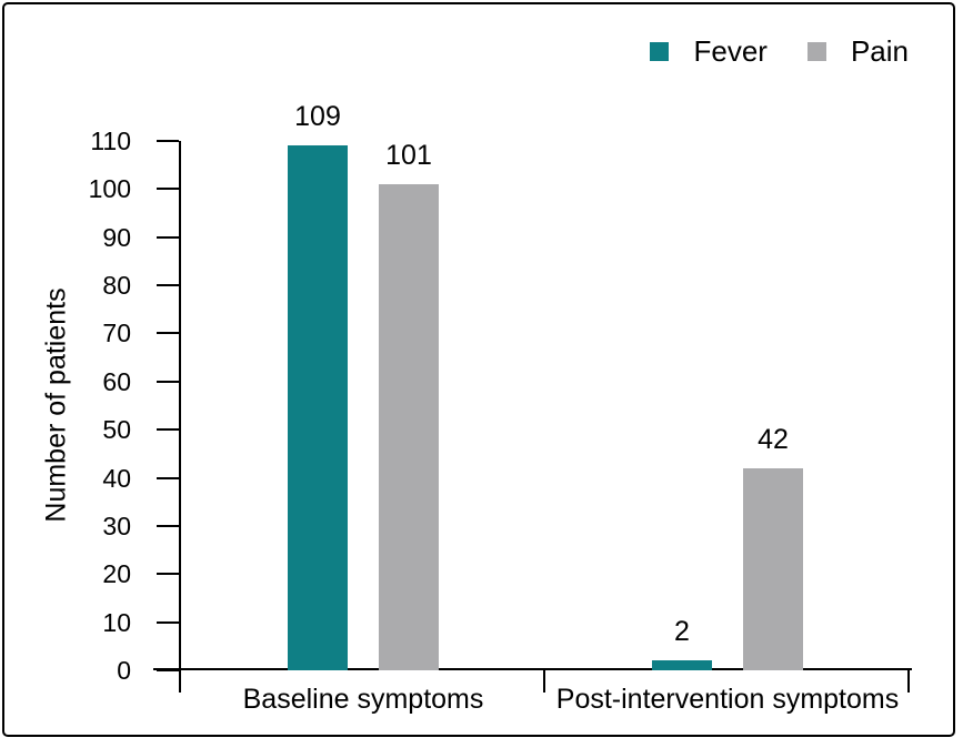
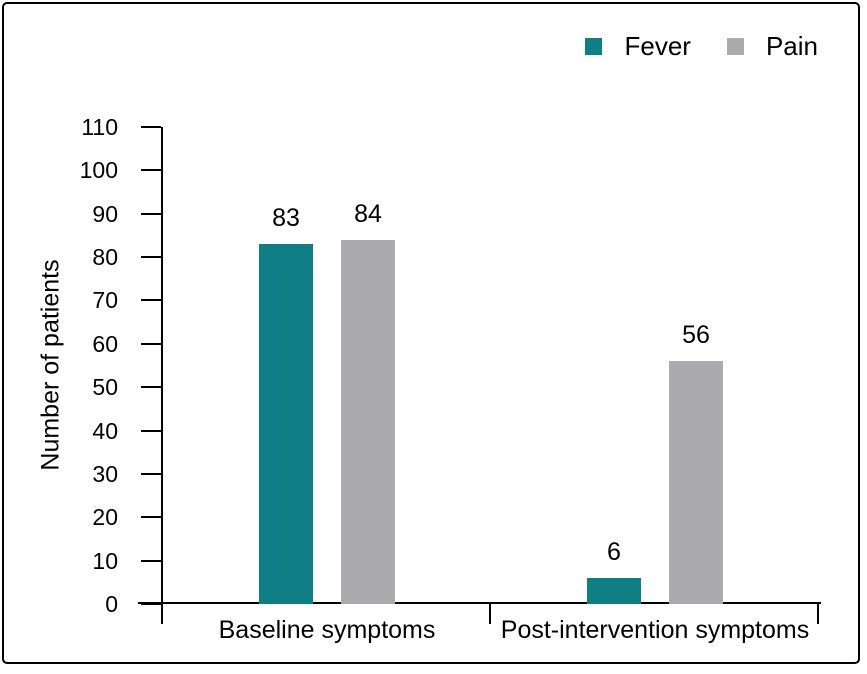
Fever/Baseline symptoms: 109 -> 83
Pain/Baseline symptoms: 101 -> 84
Fever/Post-intervention symptoms: 2 -> 6
Pain/Post-intervention symptoms: 42 -> 56
